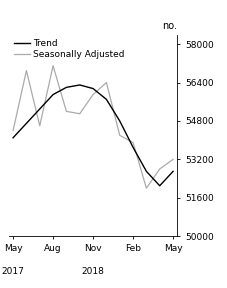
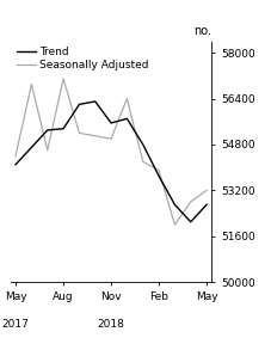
Trend/Aug: 55900 -> 55350
Trend/Nov: 56150 -> 55550
Seasonally Adjusted/Nov: 55900 -> 55000
